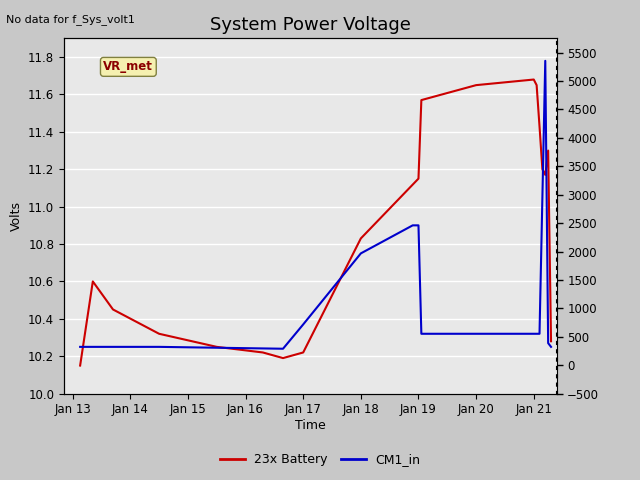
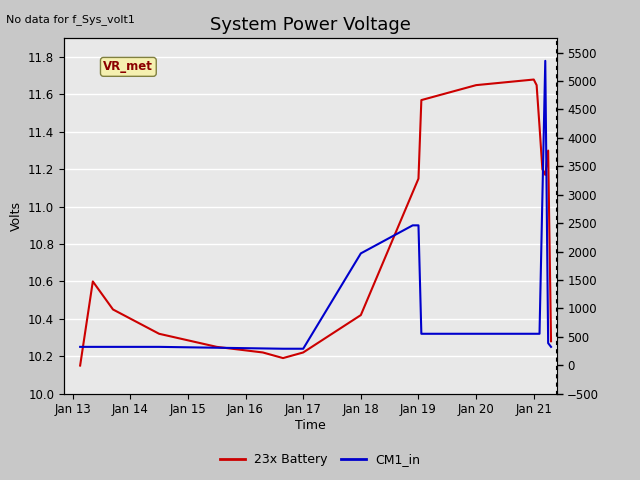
CM1_in/Jan 17: 10.37 -> 10.24
23x Battery/Jan 18: 10.83 -> 10.42
